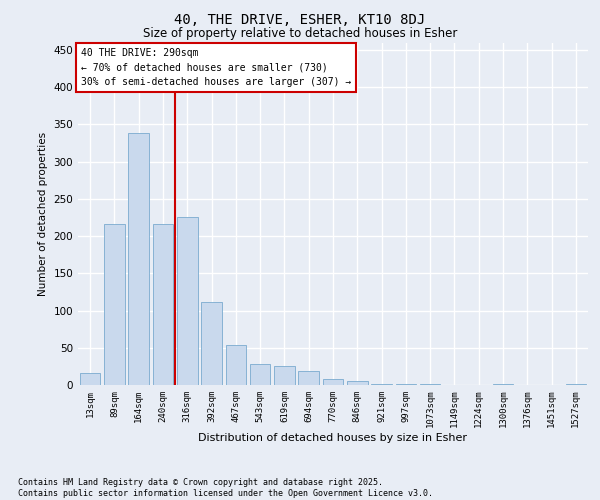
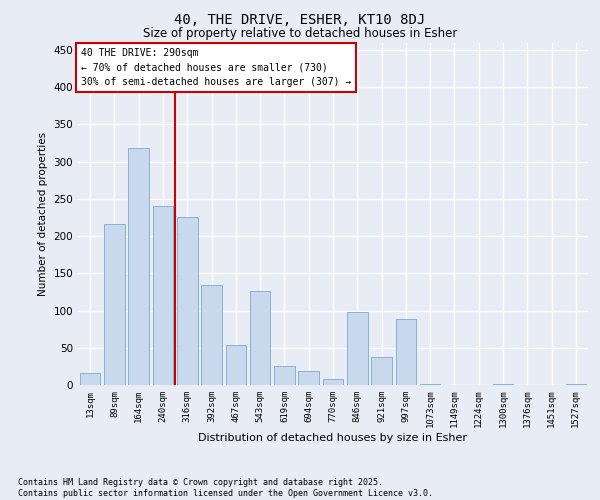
164sqm: 338 -> 318
240sqm: 216 -> 240
392sqm: 112 -> 134
543sqm: 28 -> 126
846sqm: 5 -> 98
921sqm: 1 -> 38
997sqm: 1 -> 88
